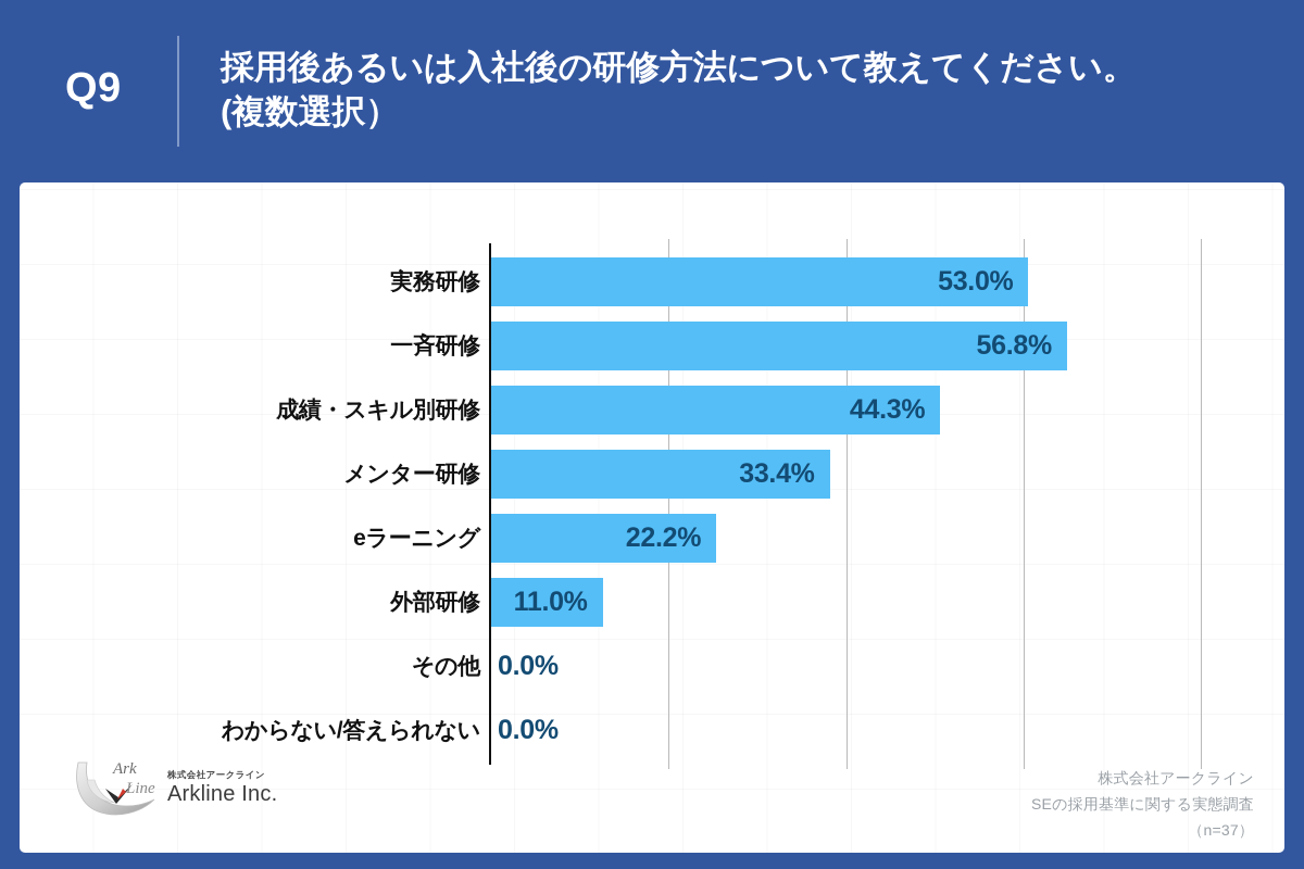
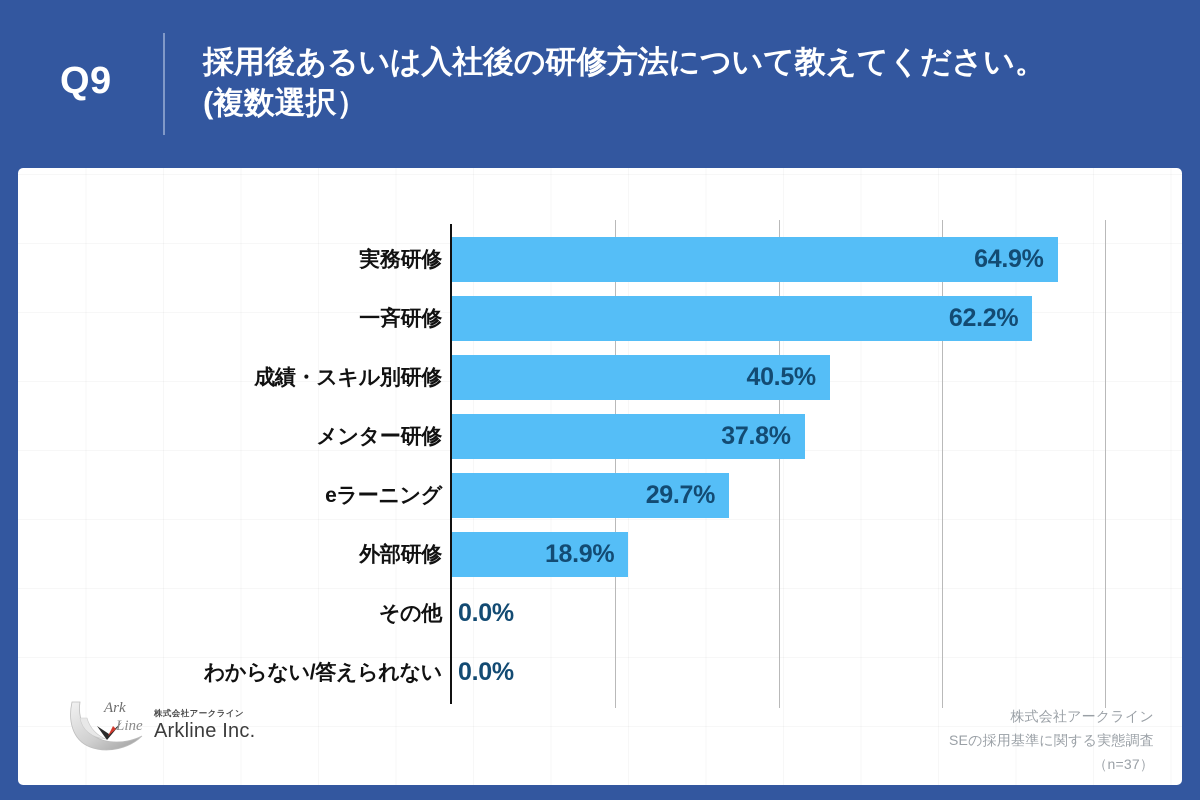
実務研修: 53.0% -> 64.9%
一斉研修: 56.8% -> 62.2%
成績・スキル別研修: 44.3% -> 40.5%
メンター研修: 33.4% -> 37.8%
eラーニング: 22.2% -> 29.7%
外部研修: 11.0% -> 18.9%
